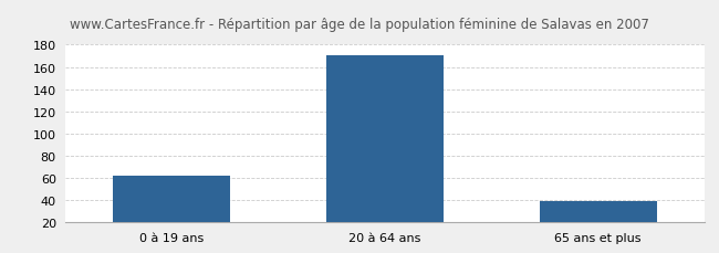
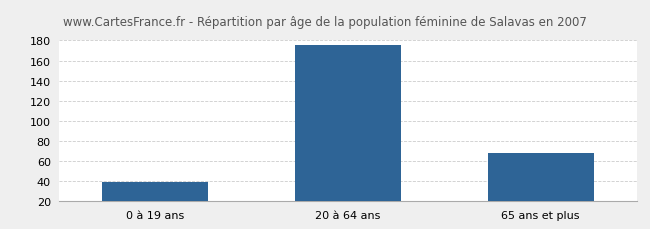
0 à 19 ans: 62 -> 39
20 à 64 ans: 170 -> 175
65 ans et plus: 39 -> 68
